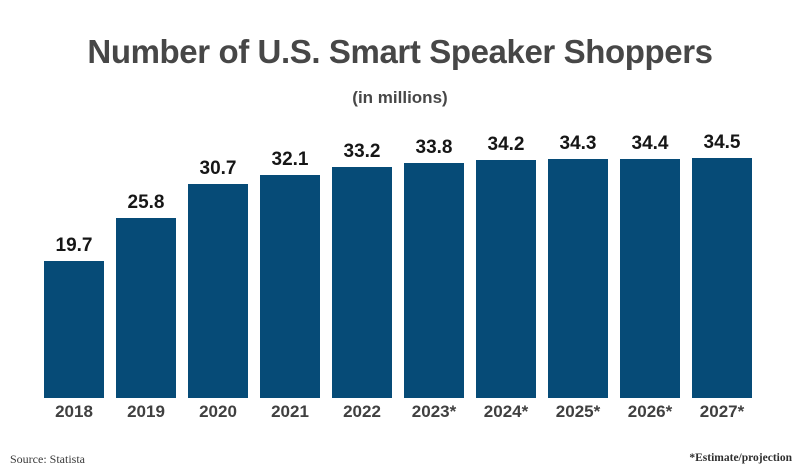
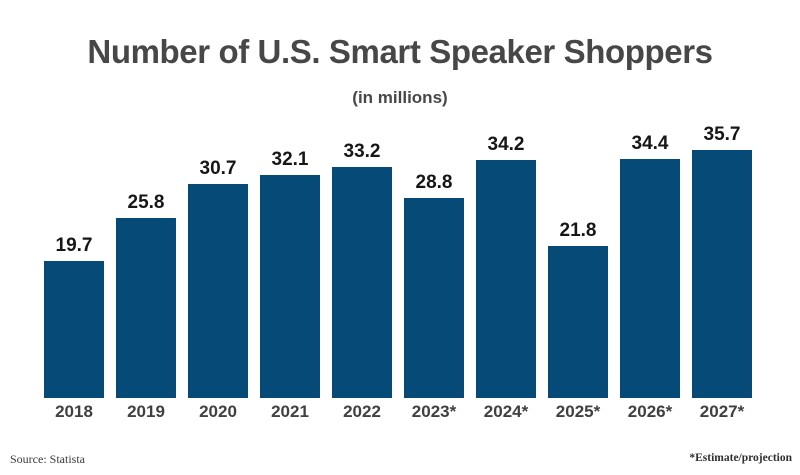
2023*: 33.8 -> 28.8
2025*: 34.3 -> 21.8
2027*: 34.5 -> 35.7
